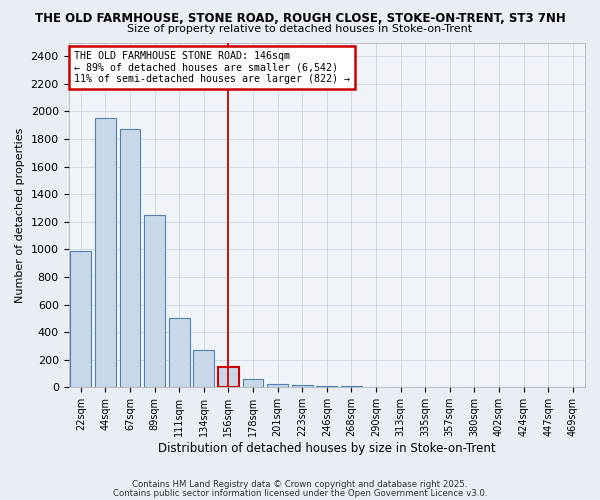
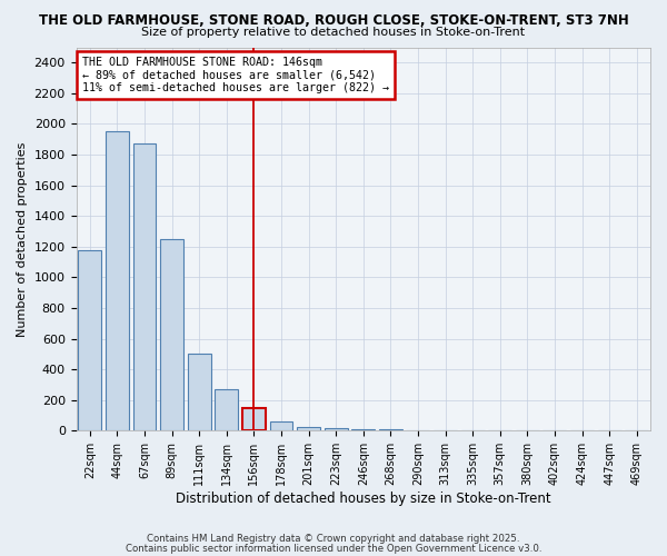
22sqm: 990 -> 1180
